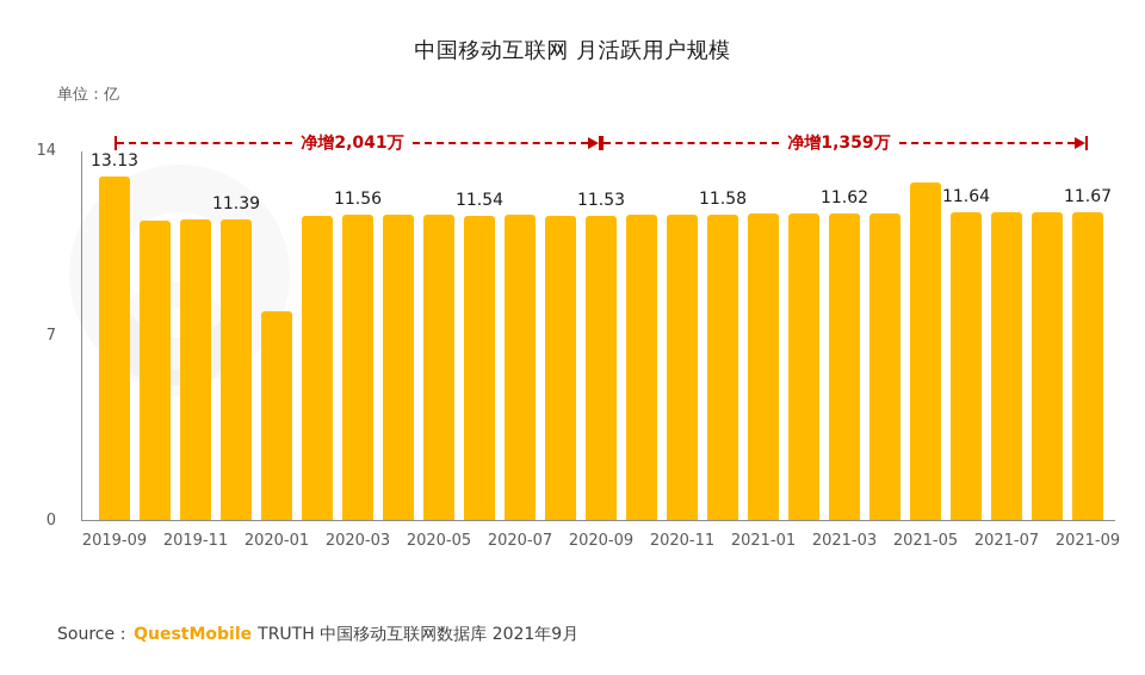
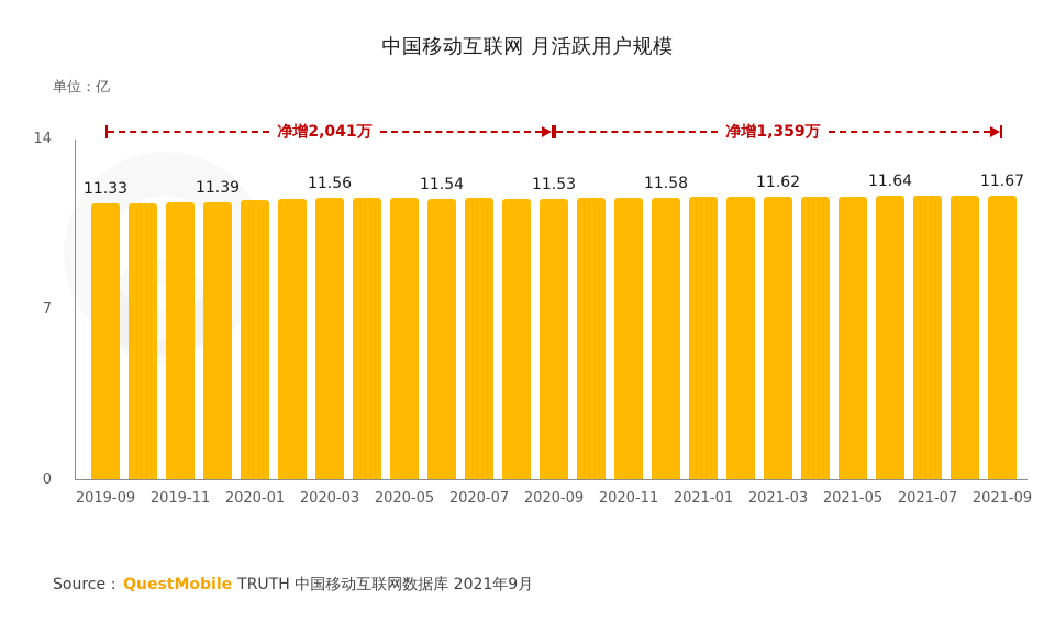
2019-09: 13.13 -> 11.33
2020-01: 7.9 -> 11.5
2021-05: 12.8 -> 11.6
